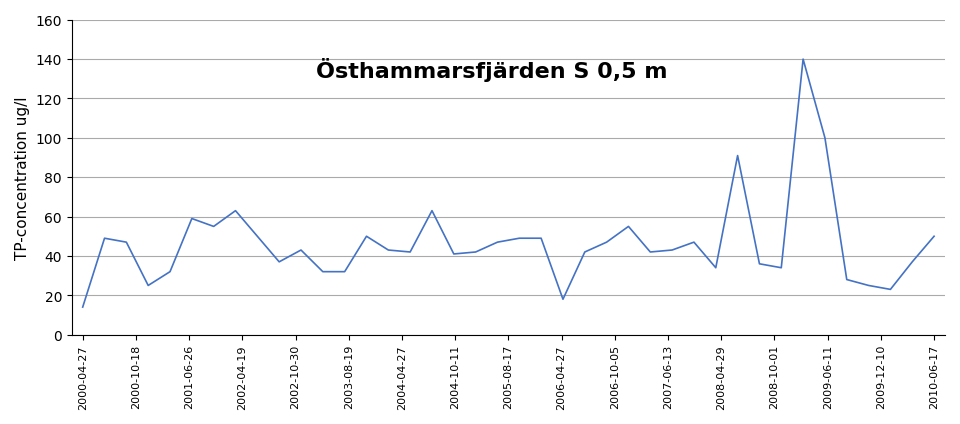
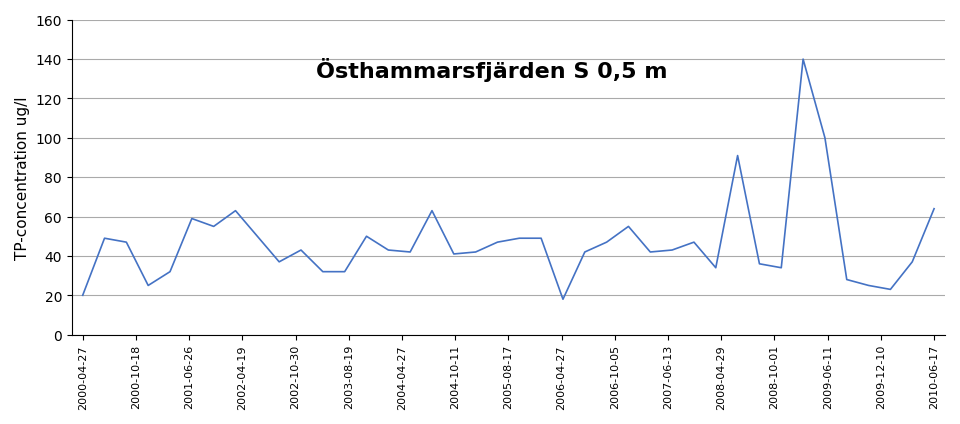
2000-04-27: 14 -> 20
2010-06-17: 50 -> 64
